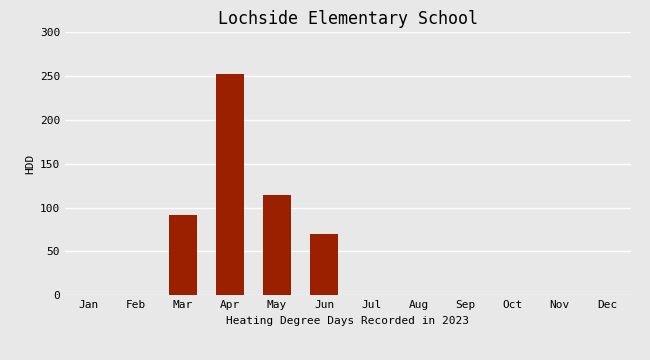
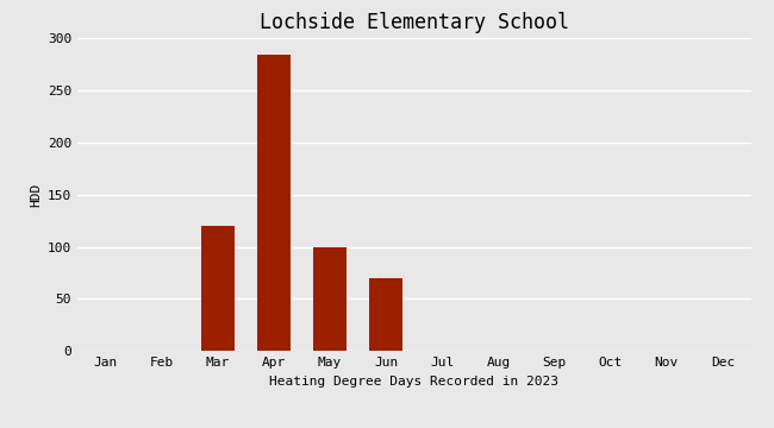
Mar: 92 -> 120
Apr: 252 -> 284
May: 114 -> 99
